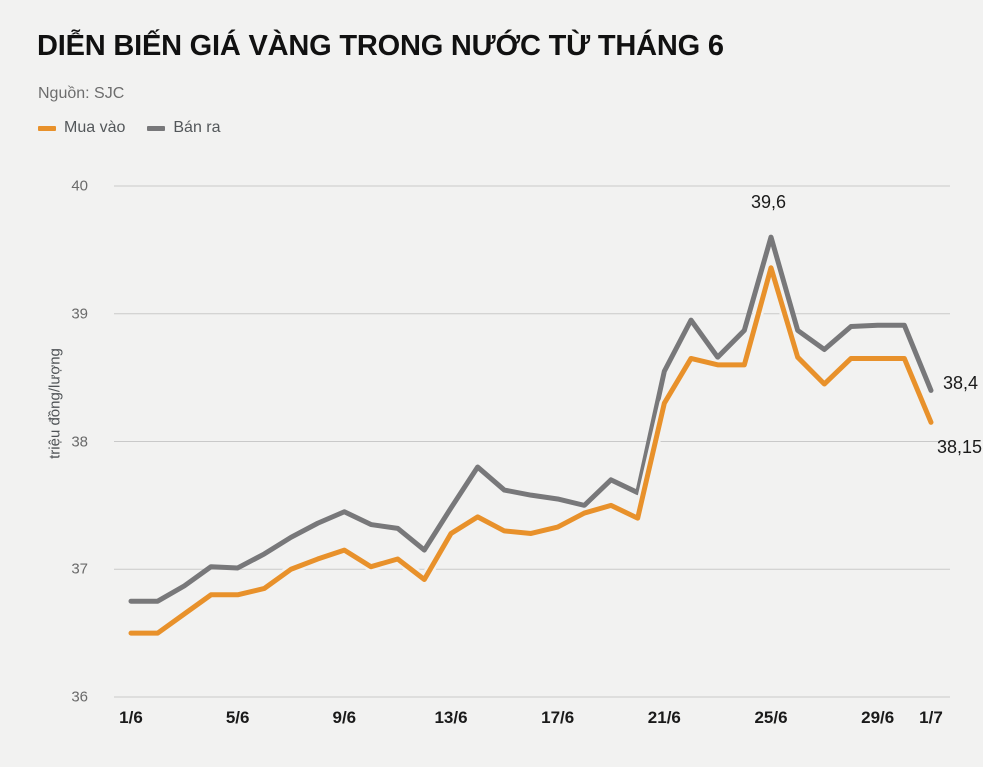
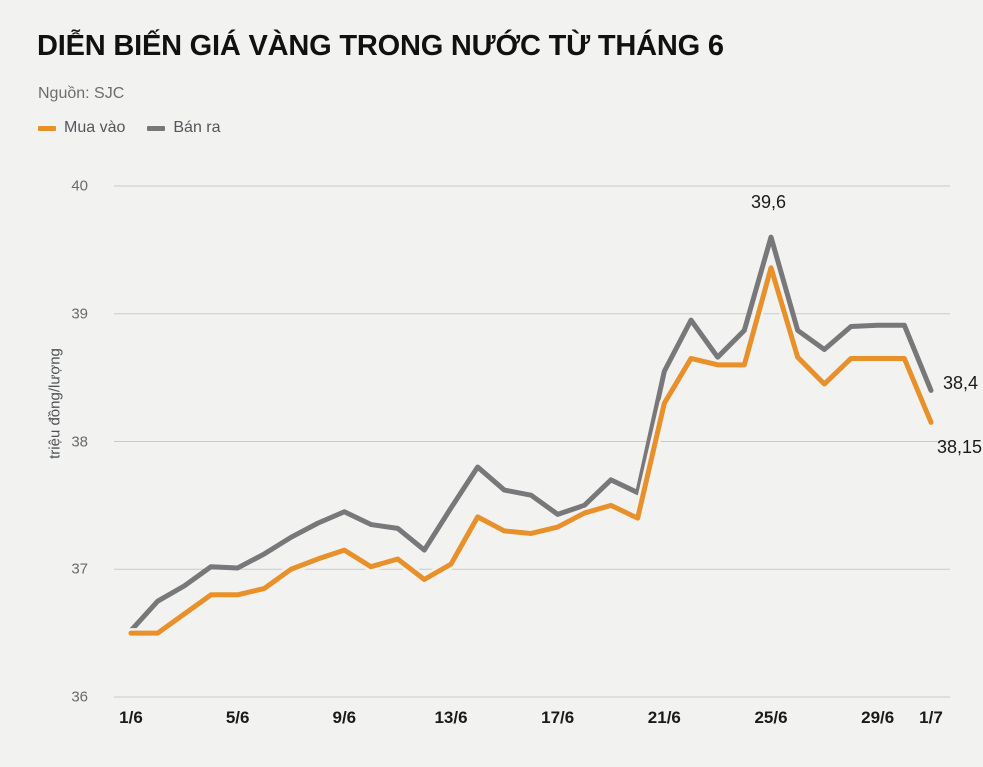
Bán ra/1/6: 36.75 -> 36.52
Mua vào/13/6: 37.28 -> 37.04
Bán ra/17/6: 37.55 -> 37.43
